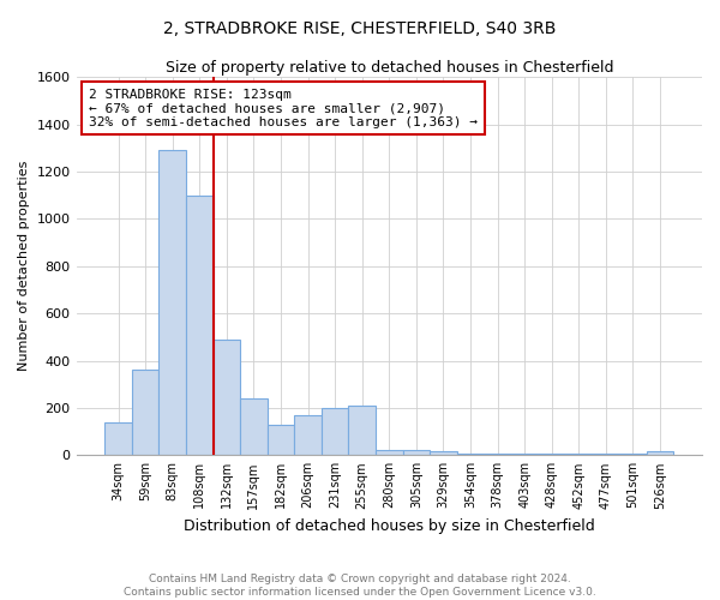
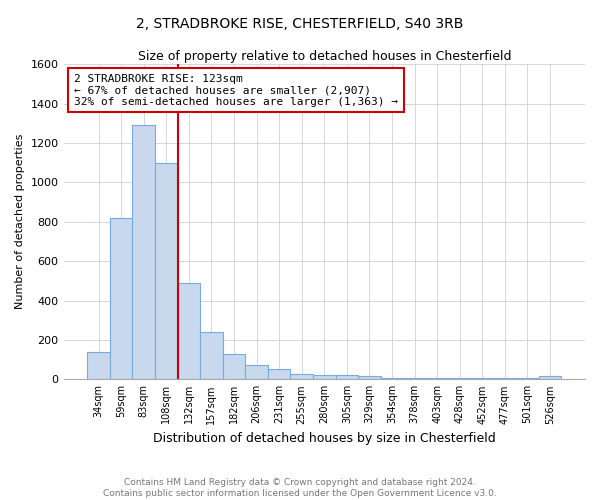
59sqm: 360 -> 820
206sqm: 170 -> 80
231sqm: 200 -> 50
255sqm: 210 -> 20
